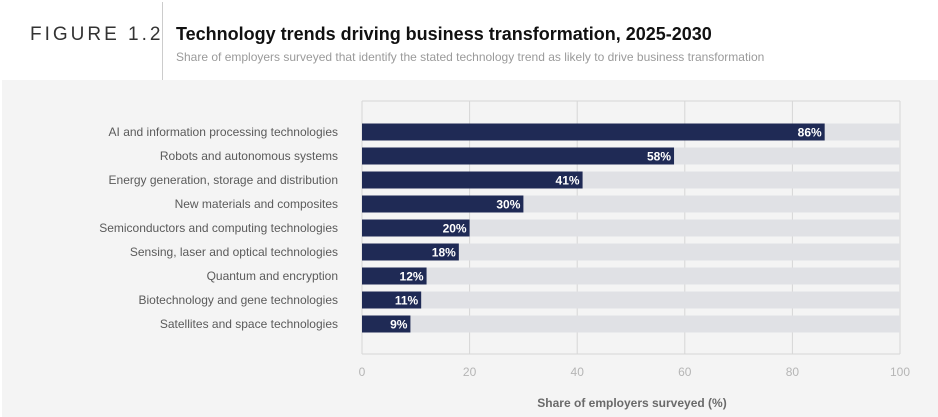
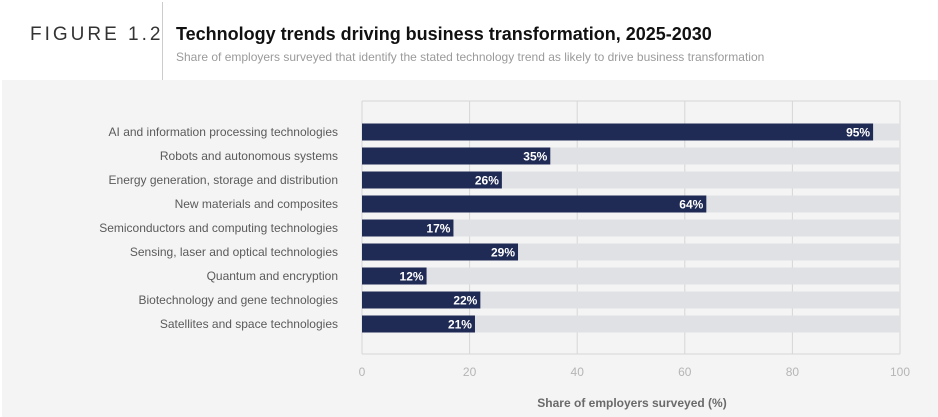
AI and information processing technologies: 86% -> 95%
Robots and autonomous systems: 58% -> 35%
Energy generation, storage and distribution: 41% -> 26%
New materials and composites: 30% -> 64%
Semiconductors and computing technologies: 20% -> 17%
Sensing, laser and optical technologies: 18% -> 29%
Biotechnology and gene technologies: 11% -> 22%
Satellites and space technologies: 9% -> 21%
